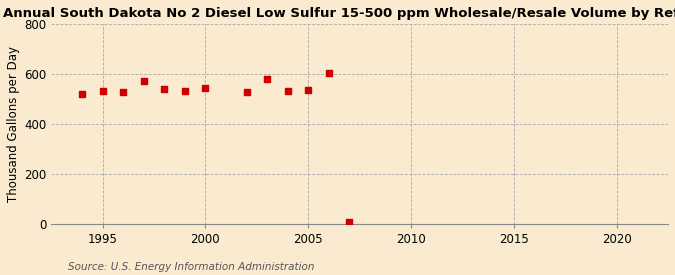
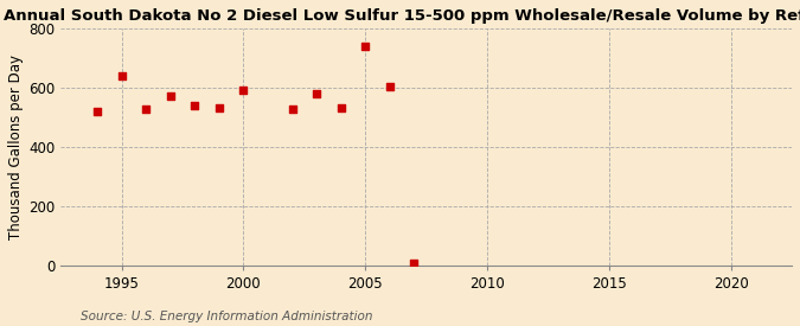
1995: 530 -> 640
2000: 545 -> 590
2005: 535 -> 740
